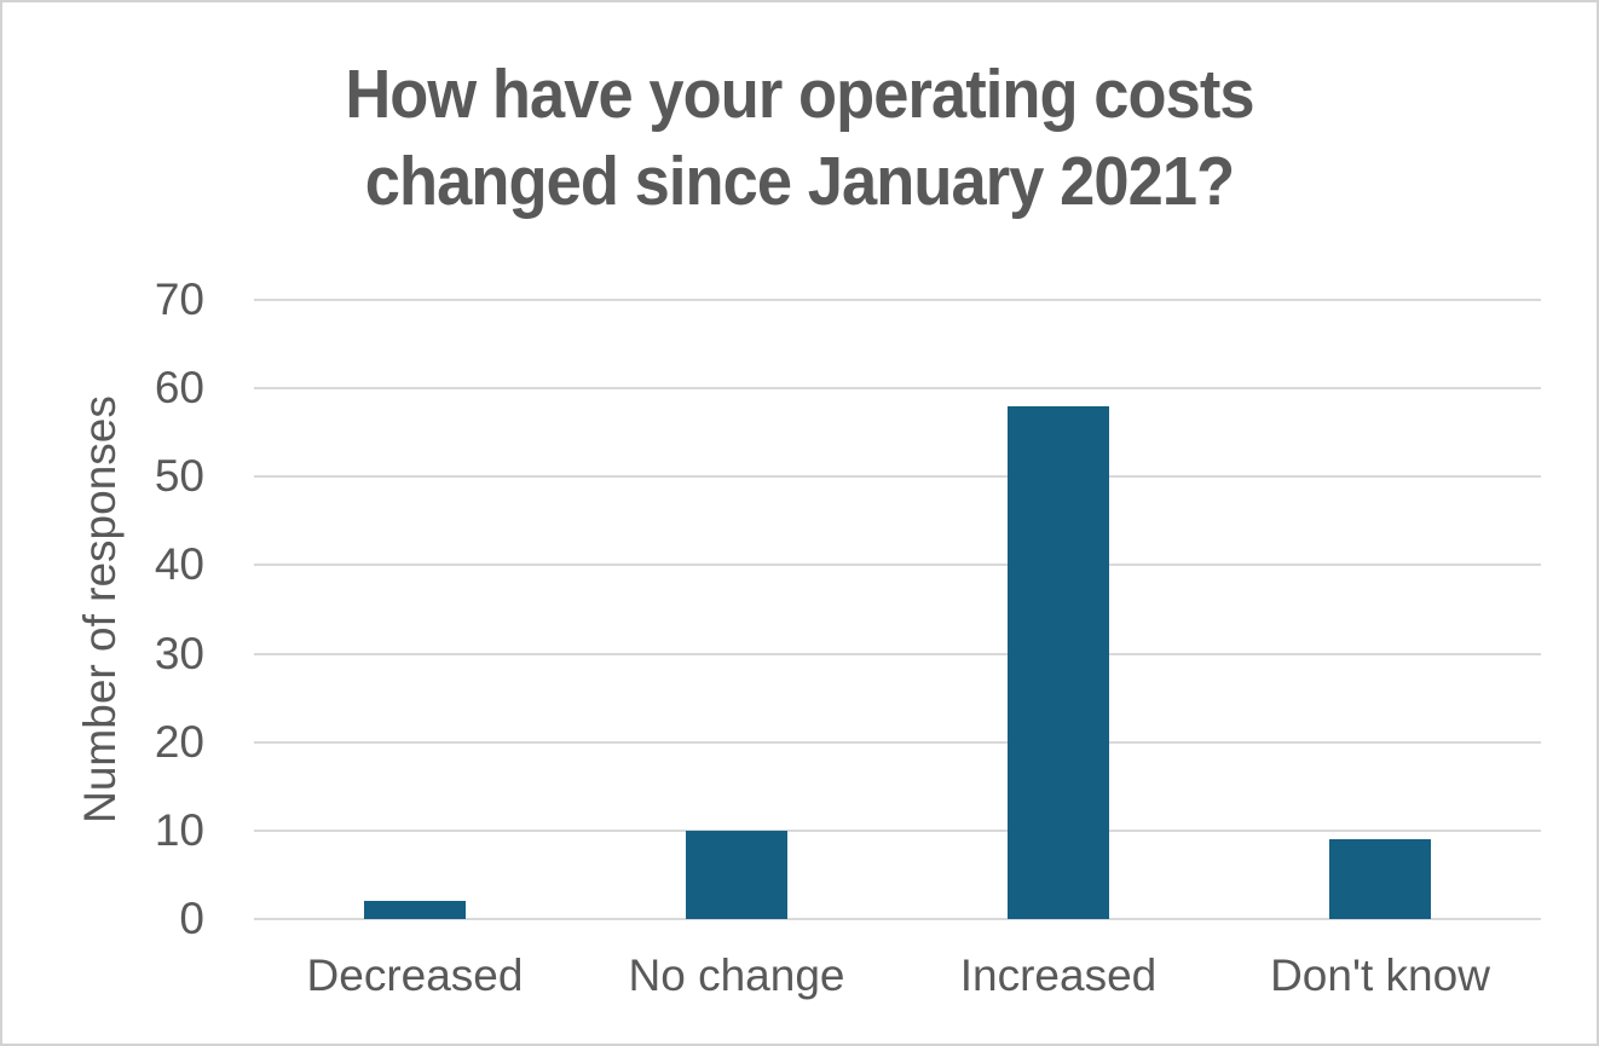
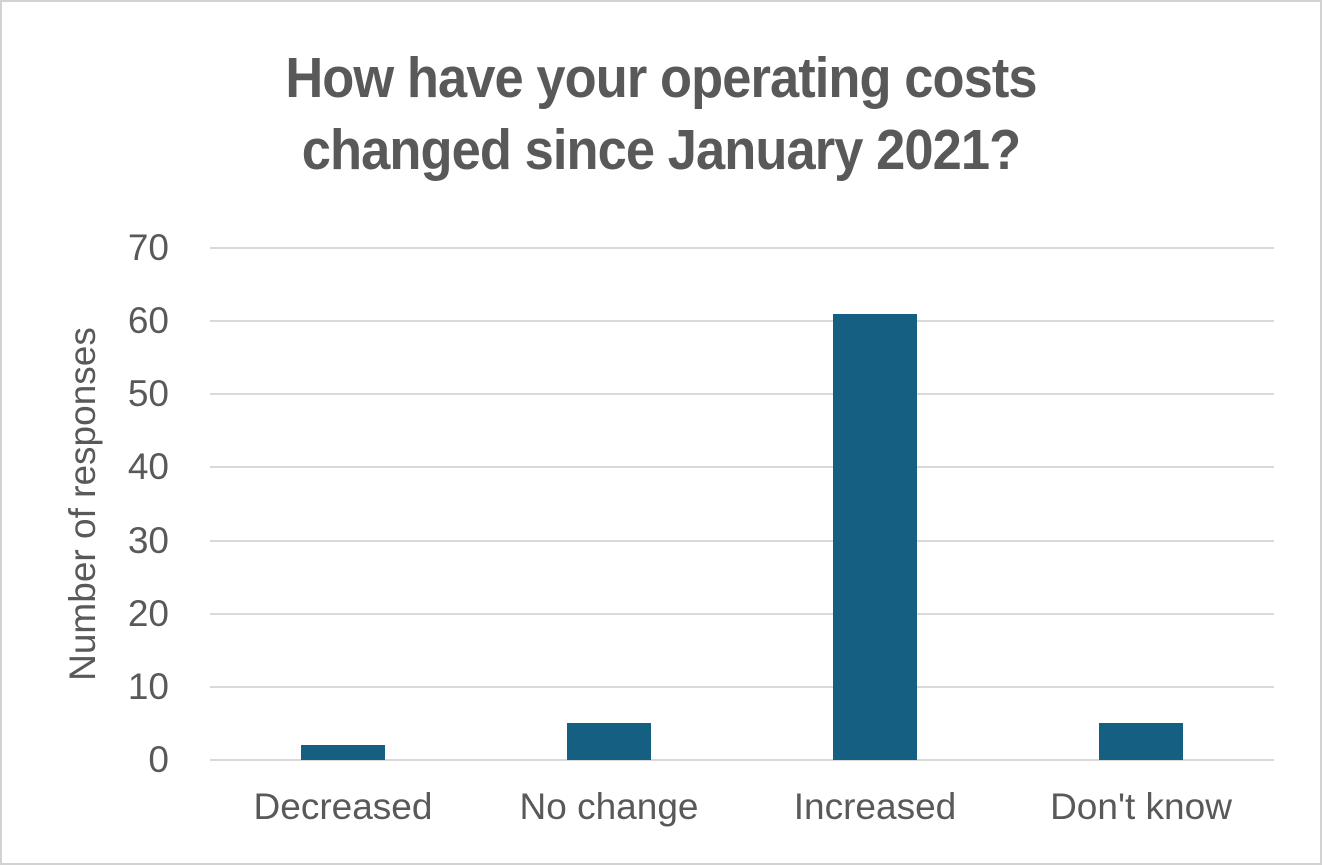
No change: 10 -> 5
Increased: 58 -> 61
Don't know: 9 -> 5
